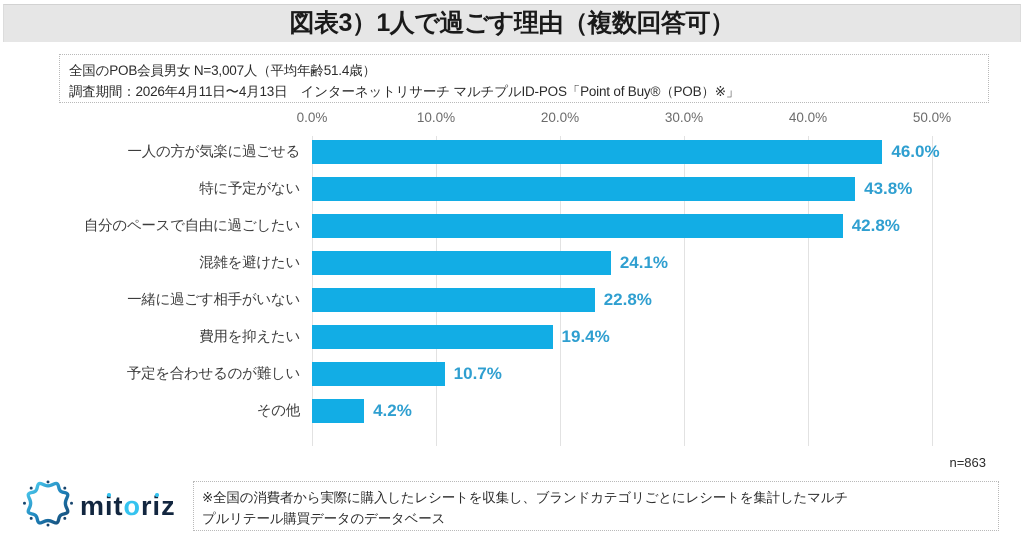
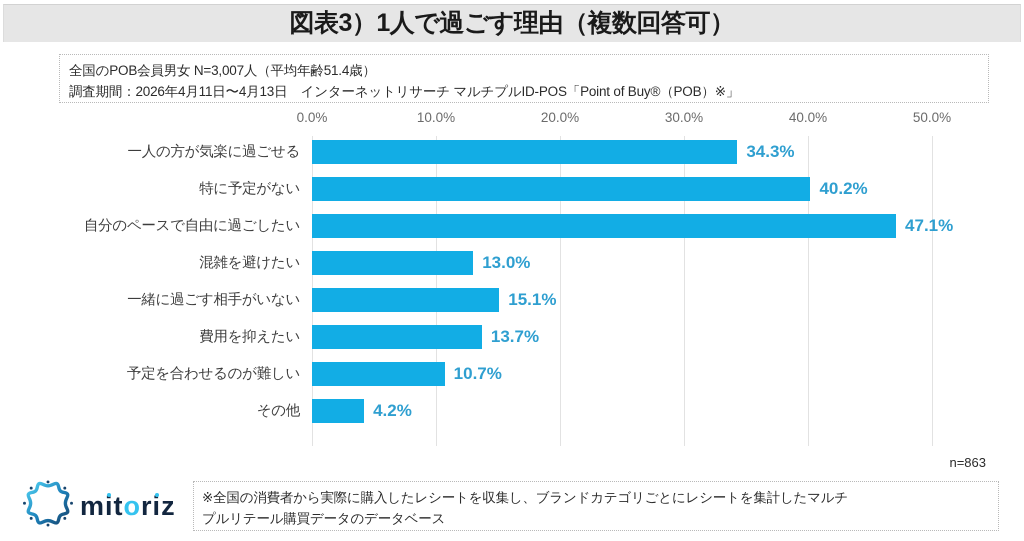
一人の方が気楽に過ごせる: 46.0% -> 34.3%
特に予定がない: 43.8% -> 40.2%
自分のペースで自由に過ごしたい: 42.8% -> 47.1%
混雑を避けたい: 24.1% -> 13.0%
一緒に過ごす相手がいない: 22.8% -> 15.1%
費用を抑えたい: 19.4% -> 13.7%
